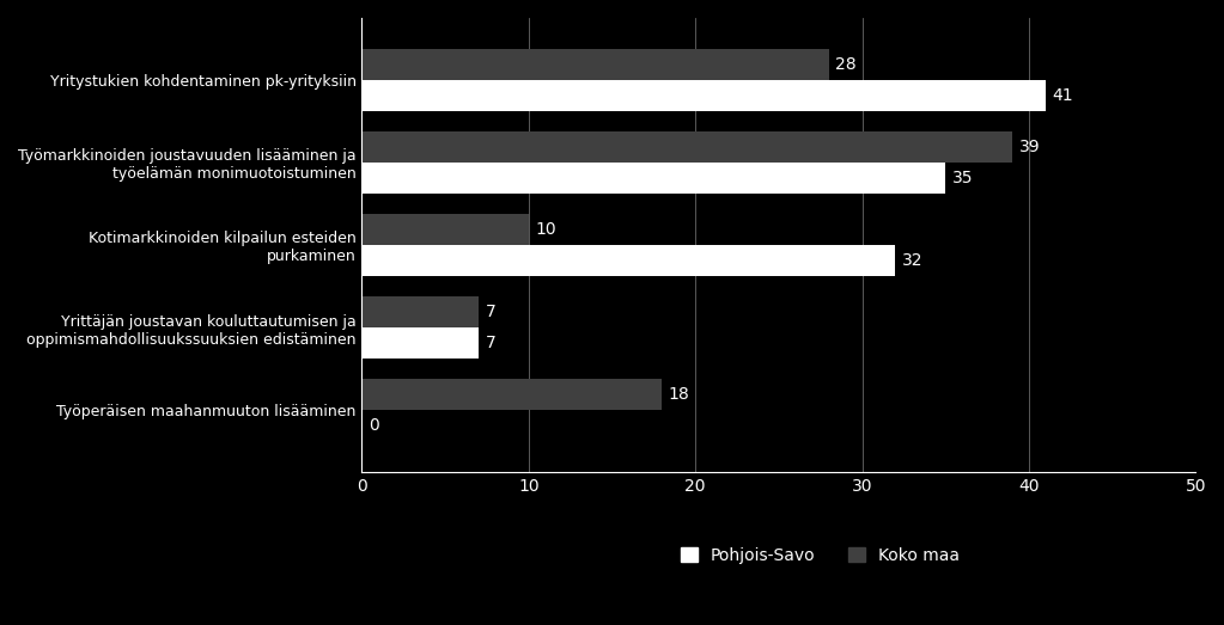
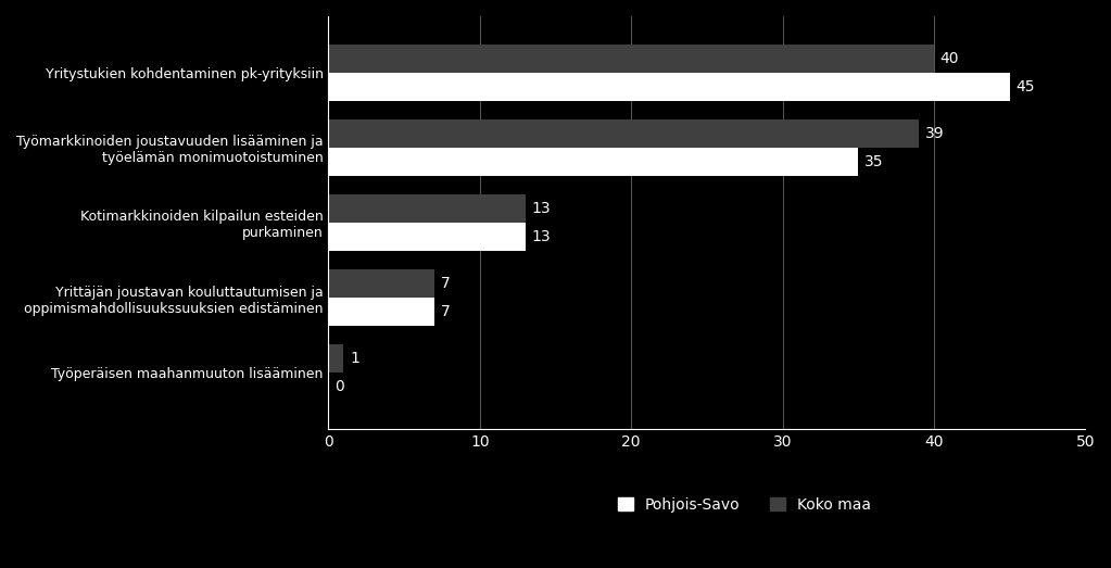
Koko maa/Yritystukien kohdentaminen pk-yrityksiin: 28 -> 40
Pohjois-Savo/Yritystukien kohdentaminen pk-yrityksiin: 41 -> 45
Koko maa/Kotimarkkinoiden kilpailun esteiden purkaminen: 10 -> 13
Pohjois-Savo/Kotimarkkinoiden kilpailun esteiden purkaminen: 32 -> 13
Koko maa/Työperäisen maahanmuuton lisääminen: 18 -> 1
